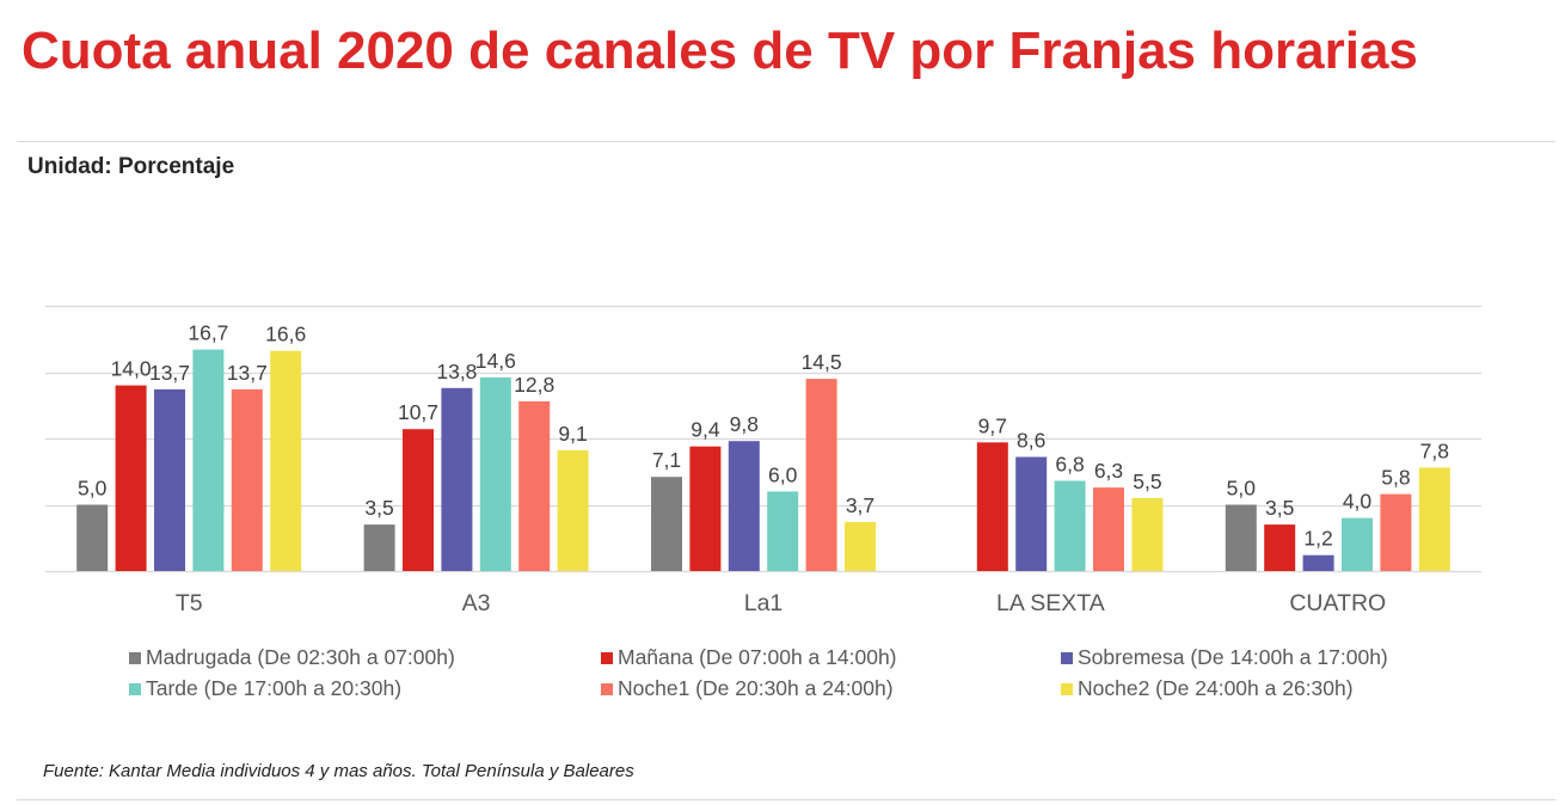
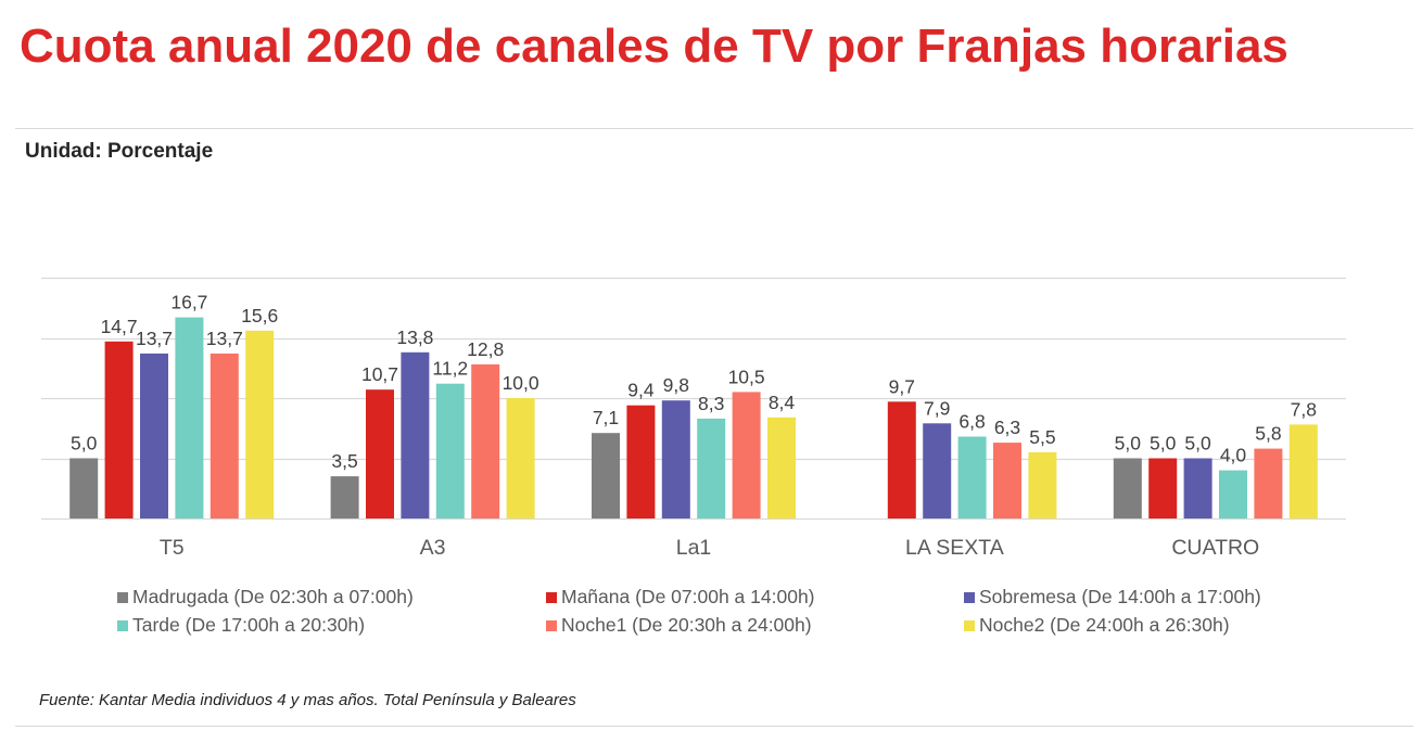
Mañana (De 07:00h a 14:00h)/T5: 14,0 -> 14,7
Noche2 (De 24:00h a 26:30h)/T5: 16,6 -> 15,6
Tarde (De 17:00h a 20:30h)/A3: 14,6 -> 11,2
Noche2 (De 24:00h a 26:30h)/A3: 9,1 -> 10,0
Tarde (De 17:00h a 20:30h)/La1: 6,0 -> 8,3
Noche1 (De 20:30h a 24:00h)/La1: 14,5 -> 10,5
Noche2 (De 24:00h a 26:30h)/La1: 3,7 -> 8,4
Sobremesa (De 14:00h a 17:00h)/LA SEXTA: 8,6 -> 7,9
Mañana (De 07:00h a 14:00h)/CUATRO: 3,5 -> 5,0
Sobremesa (De 14:00h a 17:00h)/CUATRO: 1,2 -> 5,0
